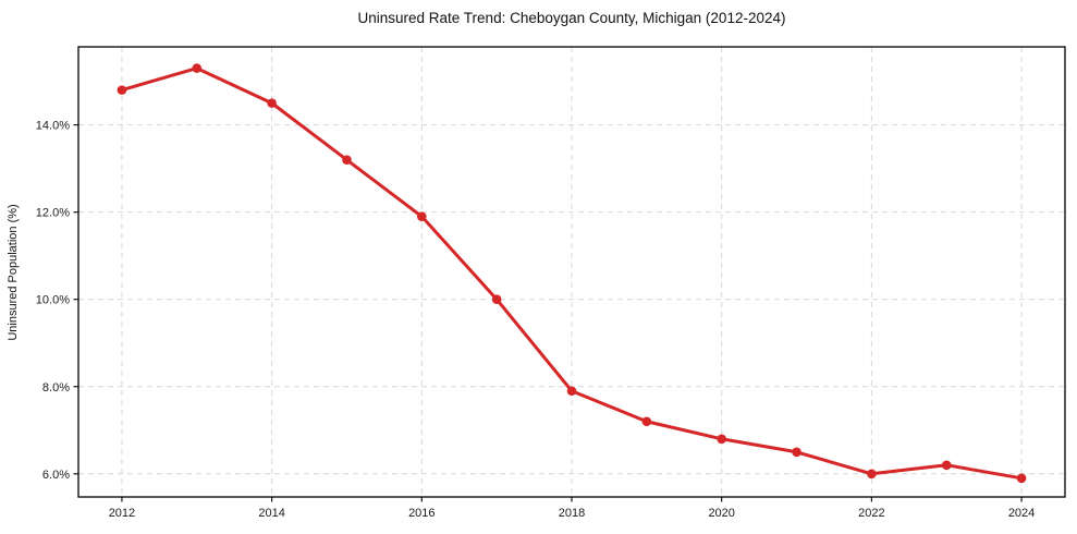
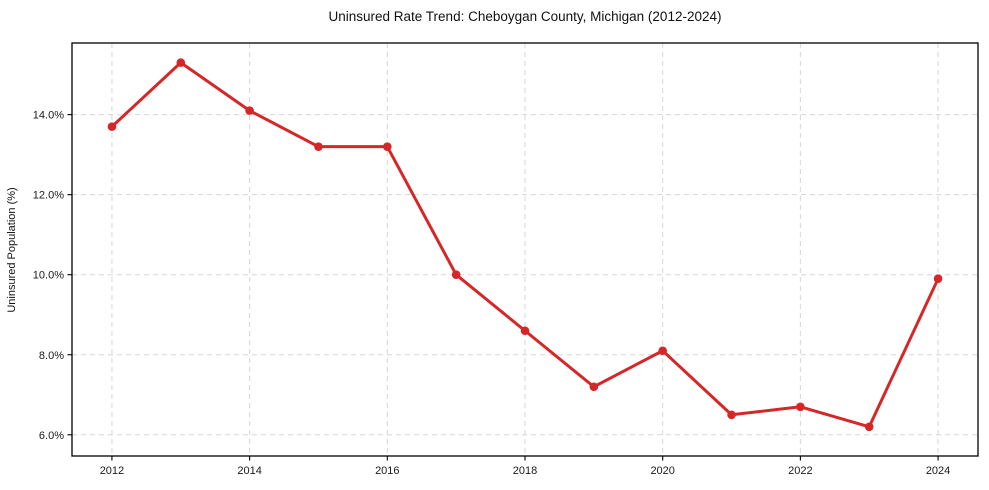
2012: 14.8% -> 13.7%
2014: 14.5% -> 14.1%
2016: 11.9% -> 13.2%
2018: 7.9% -> 8.6%
2020: 6.8% -> 8.1%
2022: 6.0% -> 6.7%
2024: 5.9% -> 9.9%
